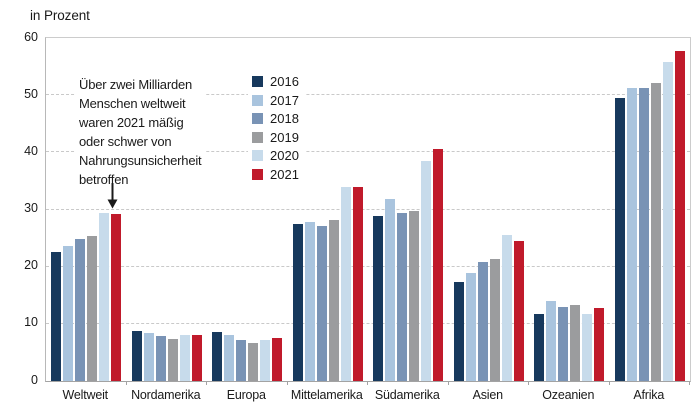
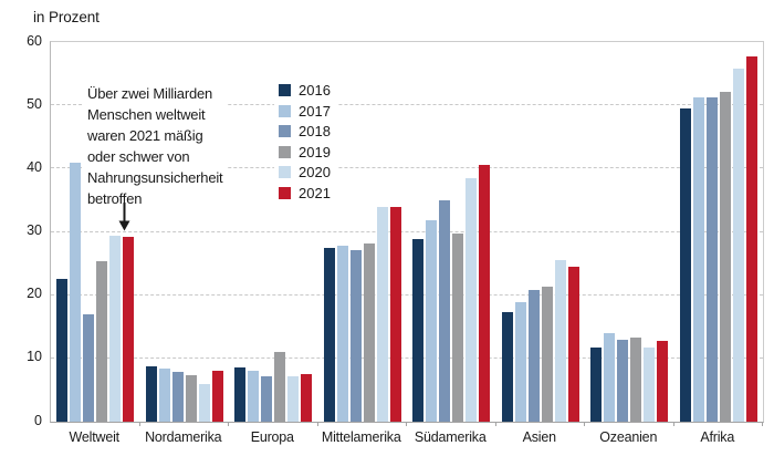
2017/Weltweit: 24 -> 41
2018/Weltweit: 25 -> 17
2020/Nordamerika: 8 -> 6
2019/Europa: 7 -> 11
2018/Südamerika: 29 -> 35
